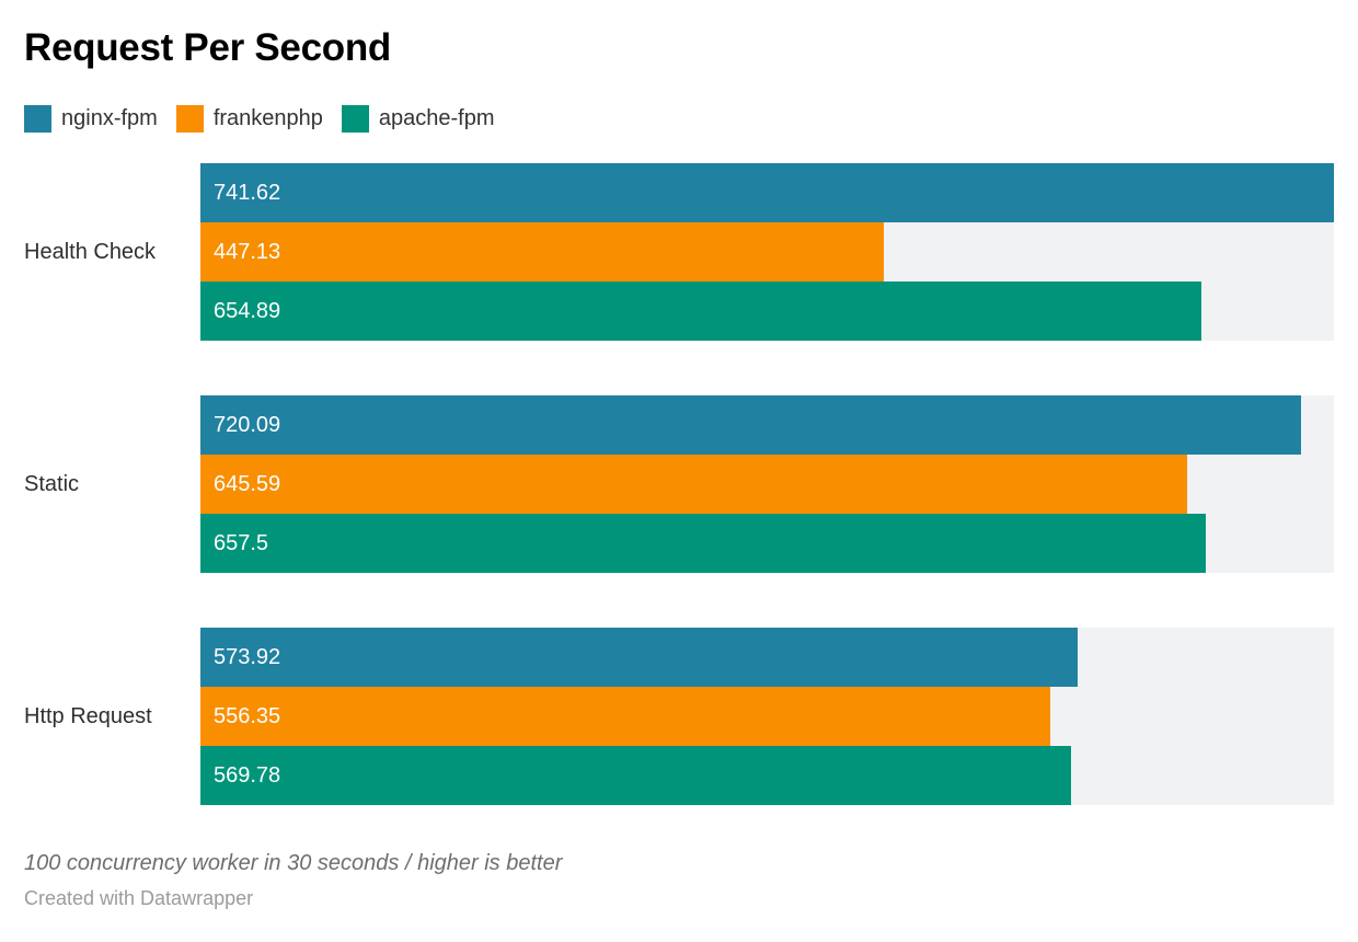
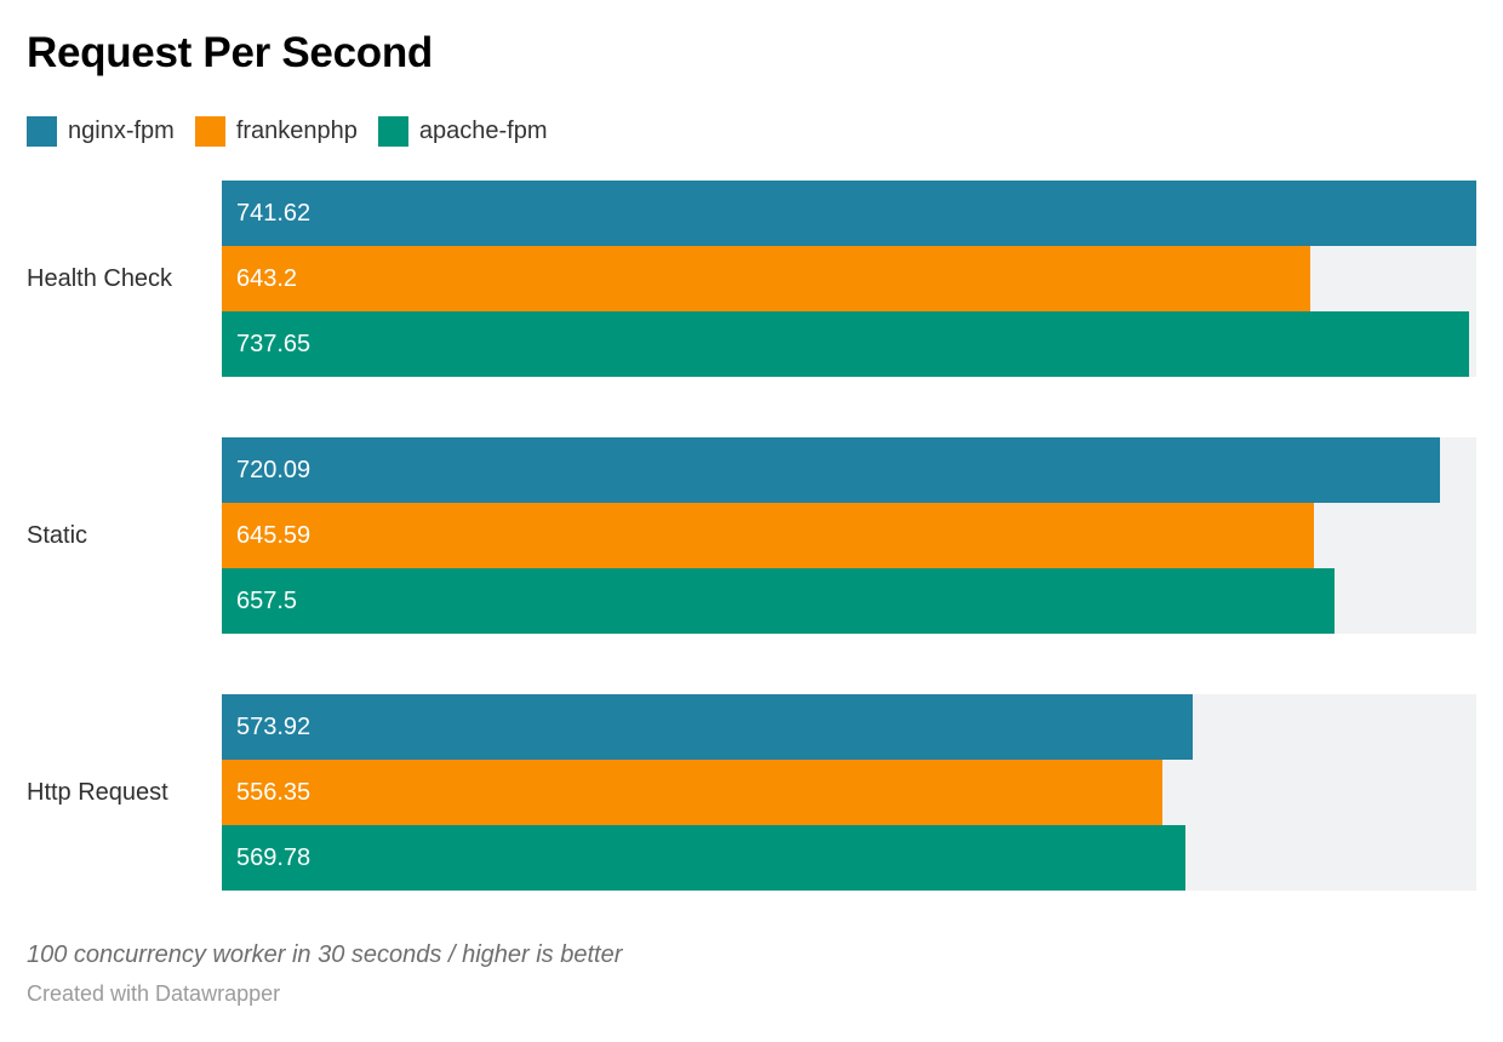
frankenphp/Health Check: 447.13 -> 643.2
apache-fpm/Health Check: 654.89 -> 737.65
